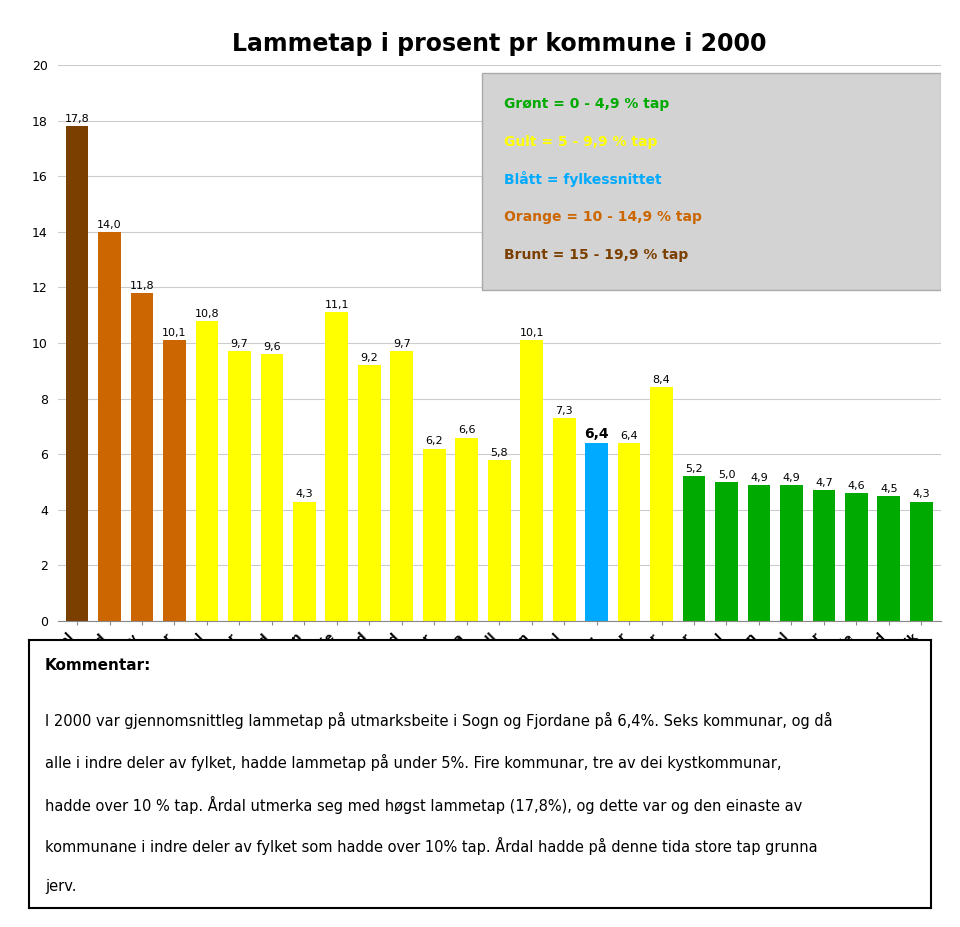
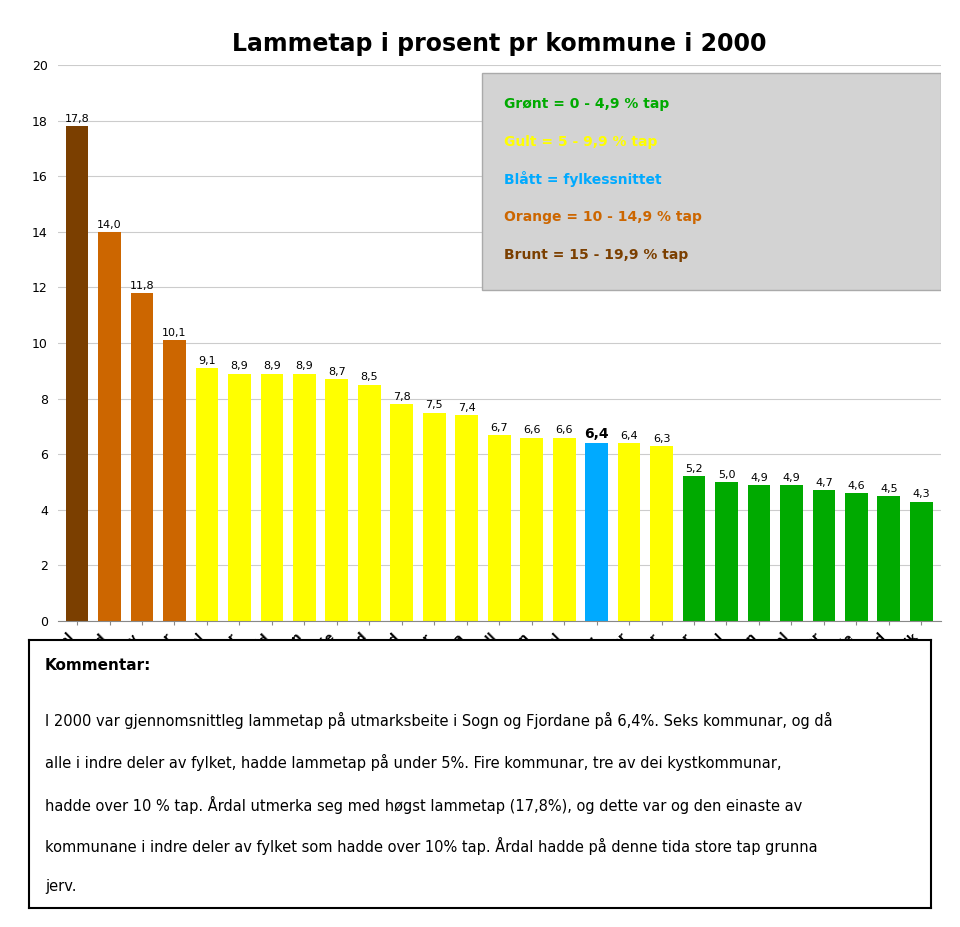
Hornindal: 10,8 -> 9,1
Fjaler: 9,7 -> 8,9
Eid: 9,6 -> 8,9
Gulen: 4,3 -> 8,9
Selje: 11,1 -> 8,7
Solund: 9,2 -> 8,5
Balestrand: 9,7 -> 7,8
Høyanger: 6,2 -> 7,5
Flora: 6,6 -> 7,4
Askvoll: 5,8 -> 6,7
Stryn: 10,1 -> 6,6
Naustdal: 7,3 -> 6,6
Leikanger: 8,4 -> 6,3
